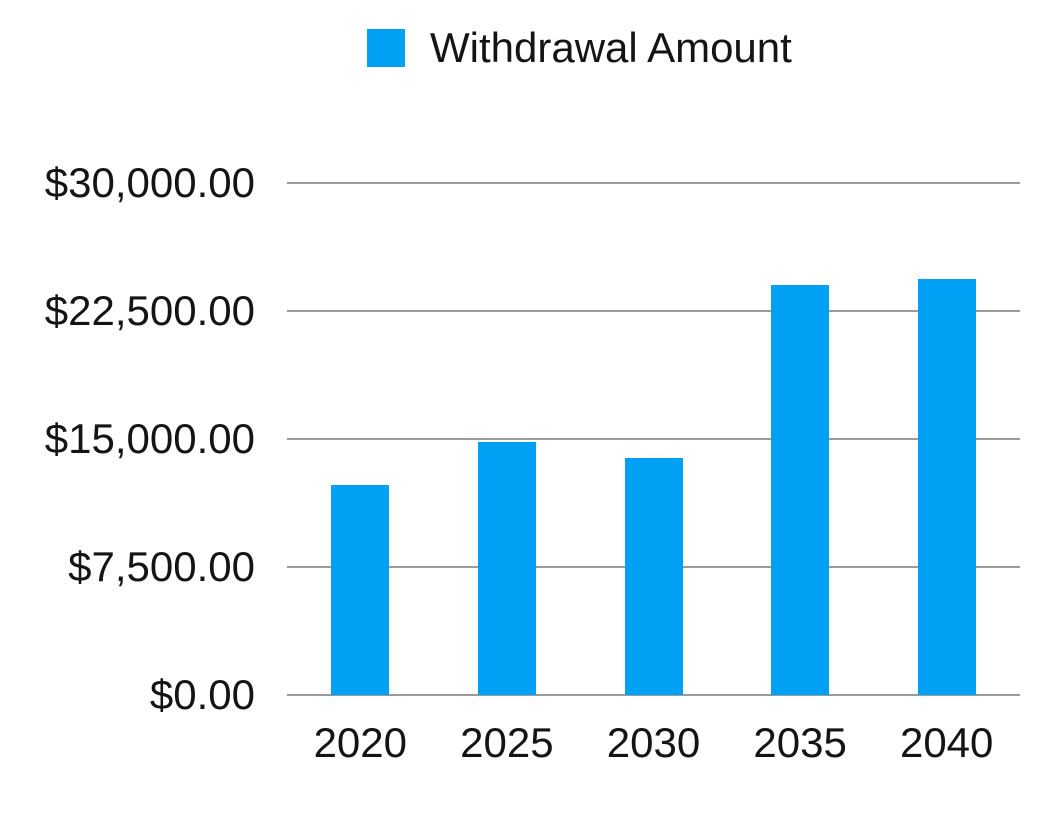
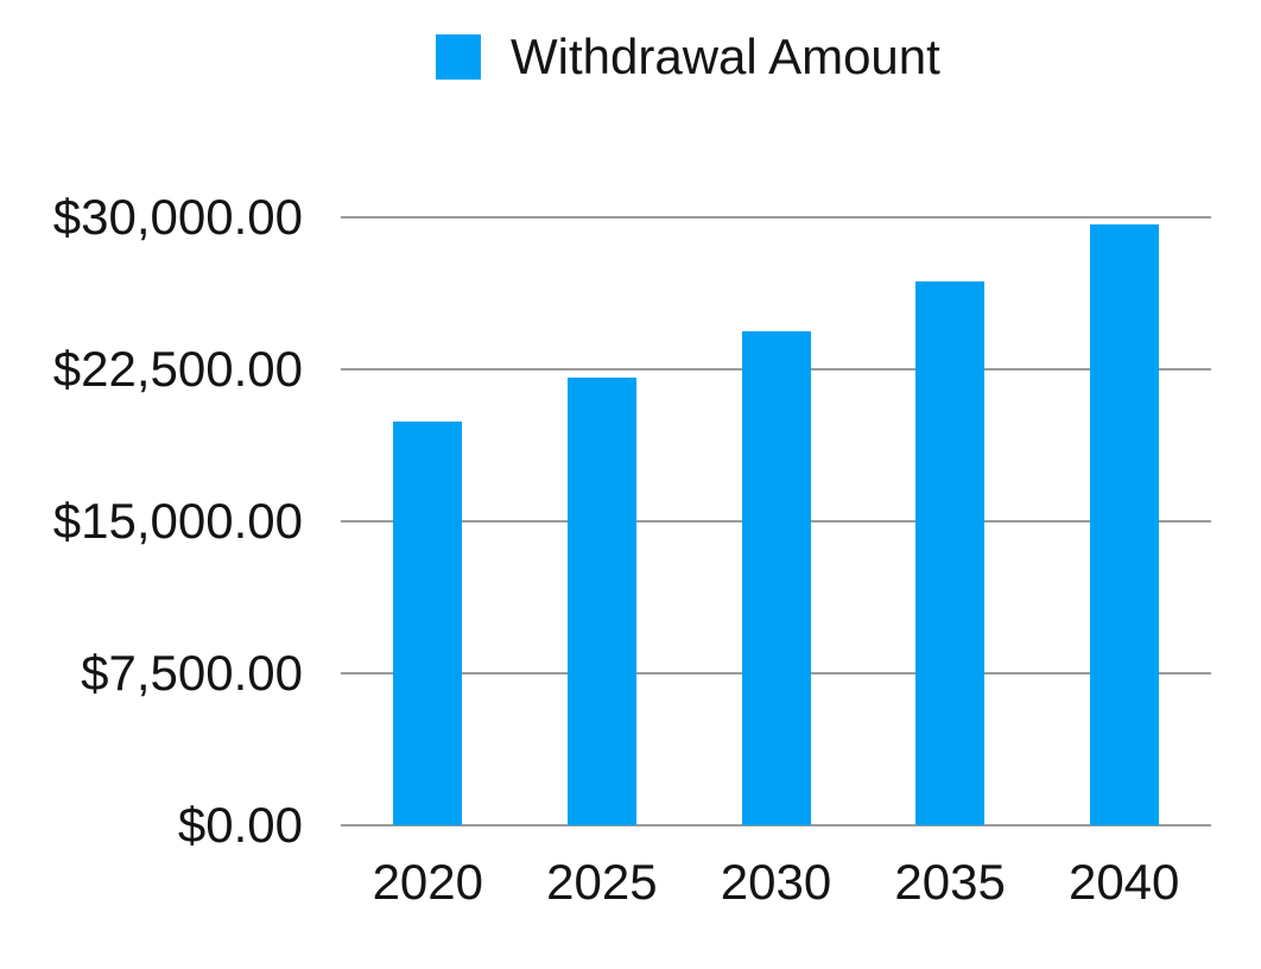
2020: $12300 -> $19900
2025: $14800 -> $22100
2030: $13900 -> $24400
2035: $24000 -> $26800
2040: $24400 -> $29600
